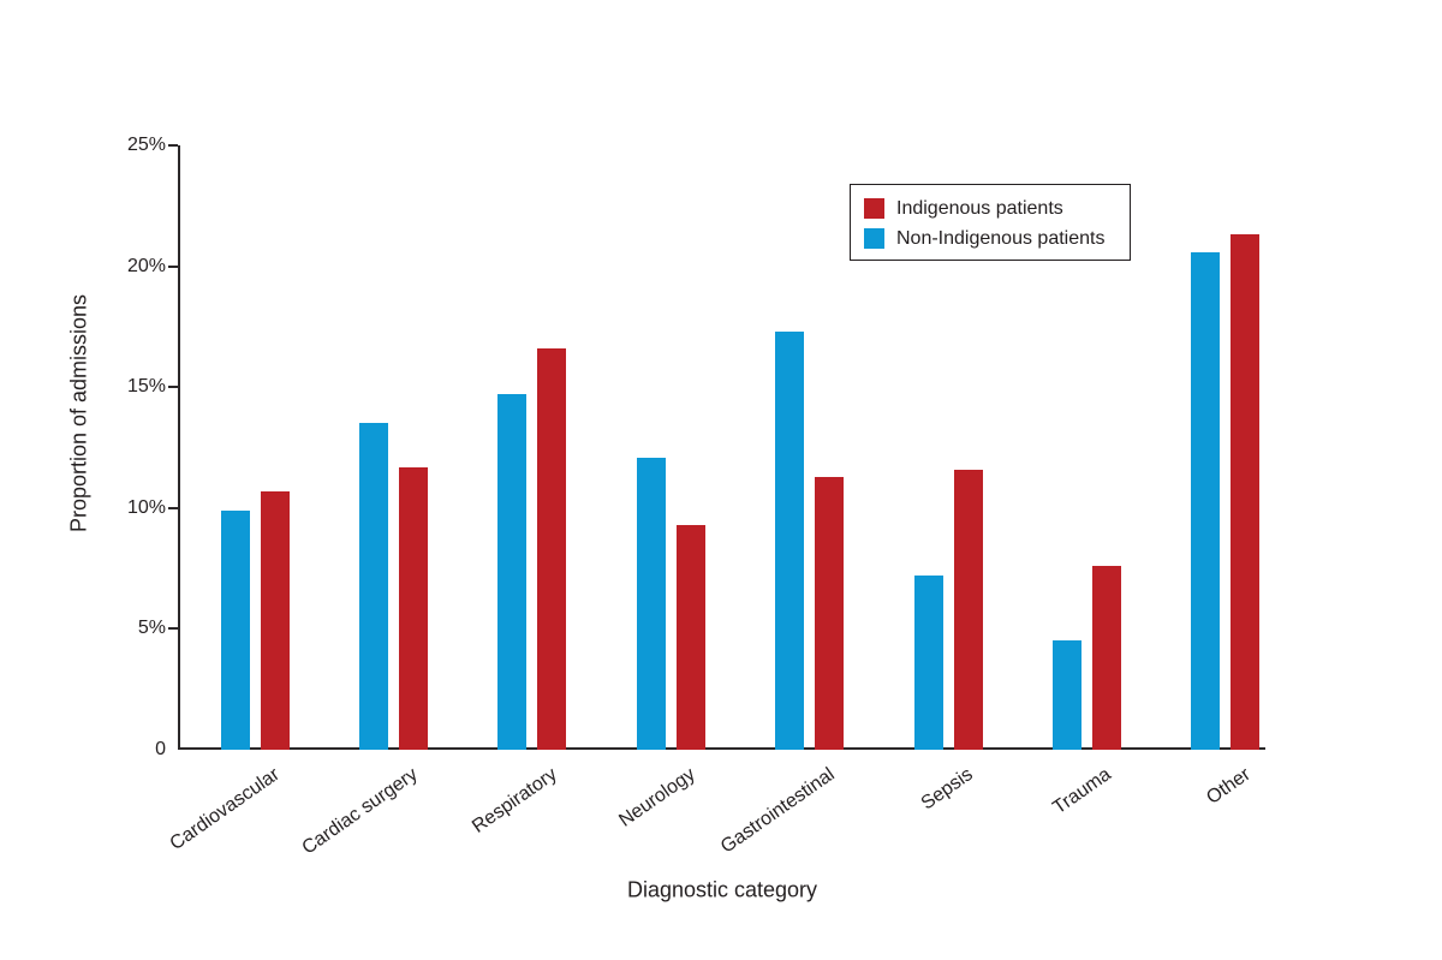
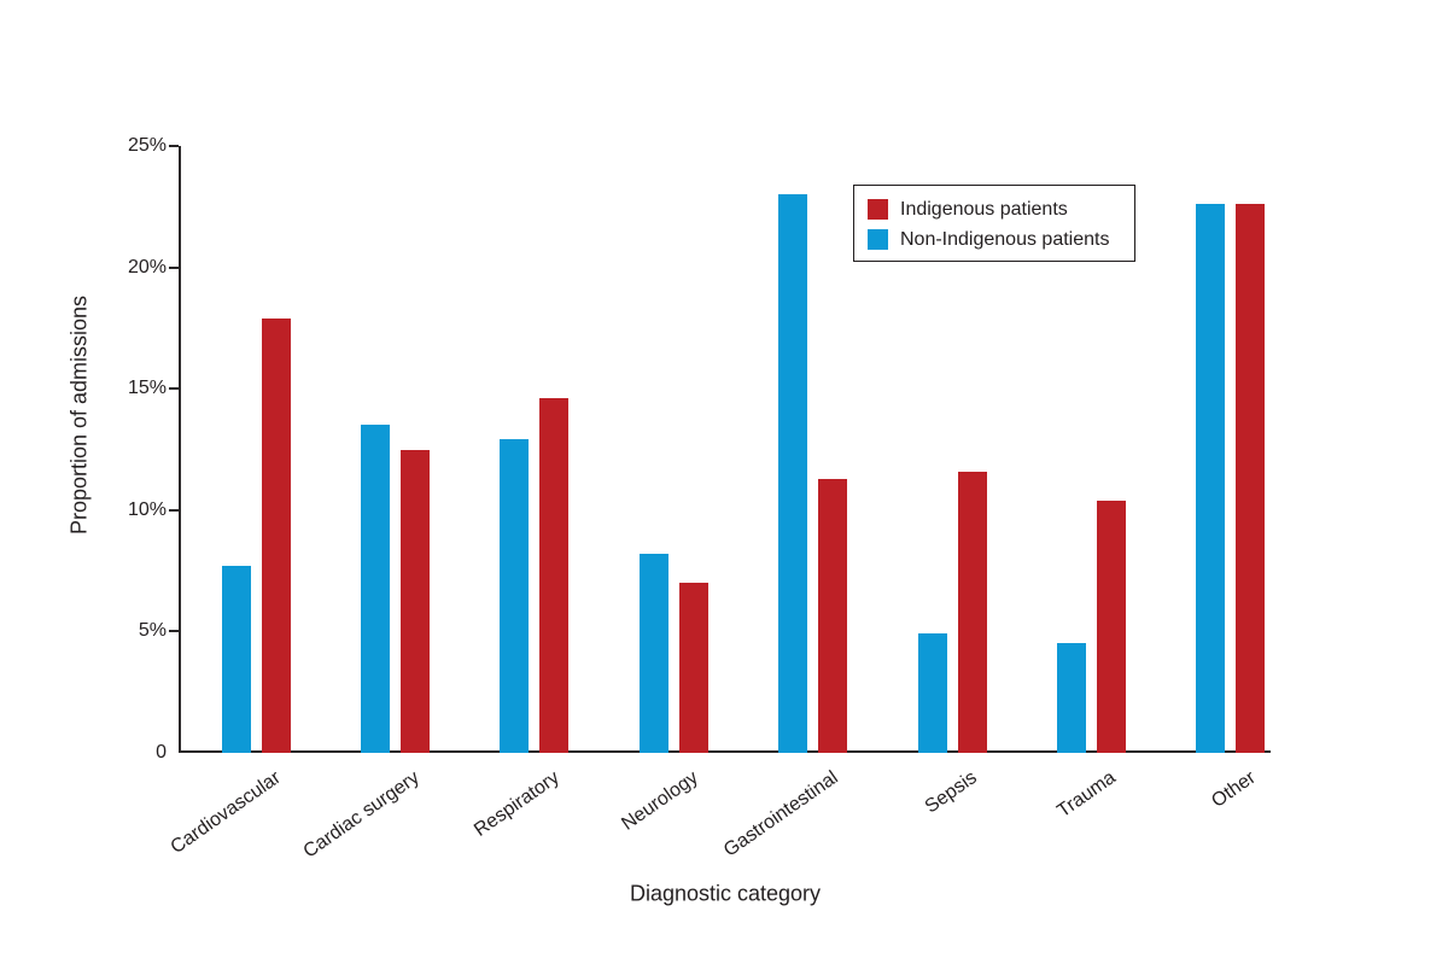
Indigenous patients/Cardiovascular: 10.7% -> 17.9%
Non-Indigenous patients/Cardiovascular: 9.9% -> 7.7%
Indigenous patients/Cardiac surgery: 11.7% -> 12.5%
Indigenous patients/Respiratory: 16.6% -> 14.6%
Non-Indigenous patients/Respiratory: 14.7% -> 12.9%
Indigenous patients/Neurology: 9.3% -> 7.0%
Non-Indigenous patients/Neurology: 12.1% -> 8.2%
Non-Indigenous patients/Gastrointestinal: 17.3% -> 23.0%
Non-Indigenous patients/Sepsis: 7.2% -> 4.9%
Indigenous patients/Trauma: 7.6% -> 10.4%
Indigenous patients/Other: 21.3% -> 22.6%
Non-Indigenous patients/Other: 20.6% -> 22.6%
